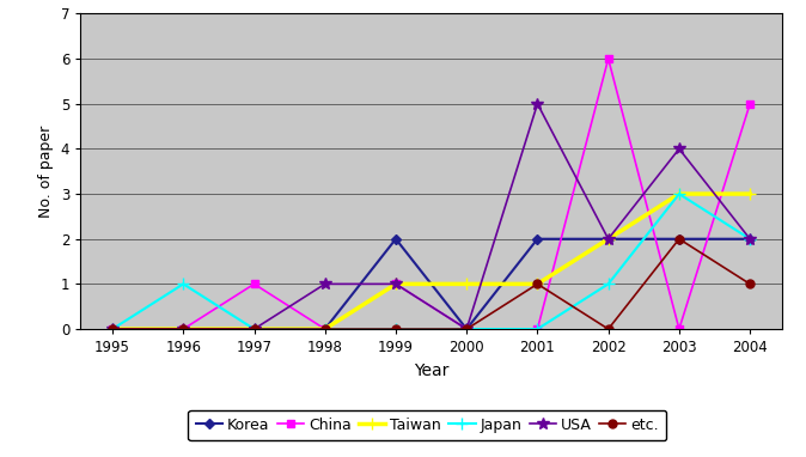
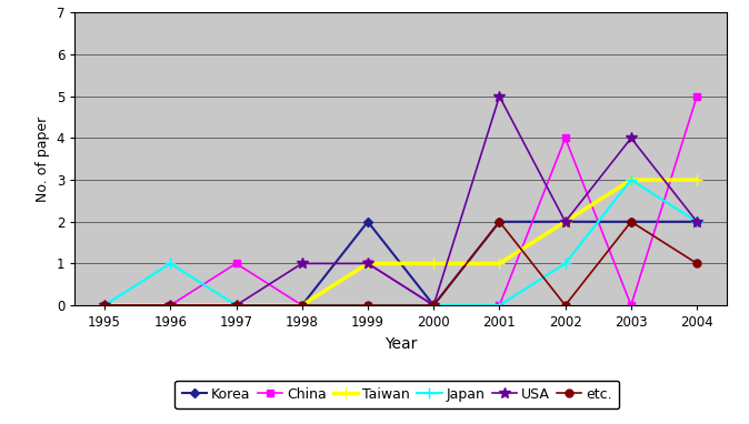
etc./2001: 1 -> 2
China/2002: 6 -> 4
